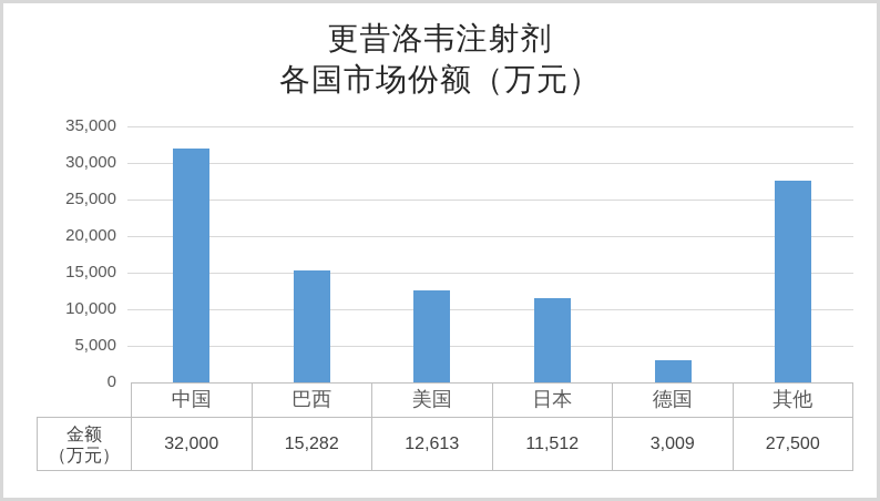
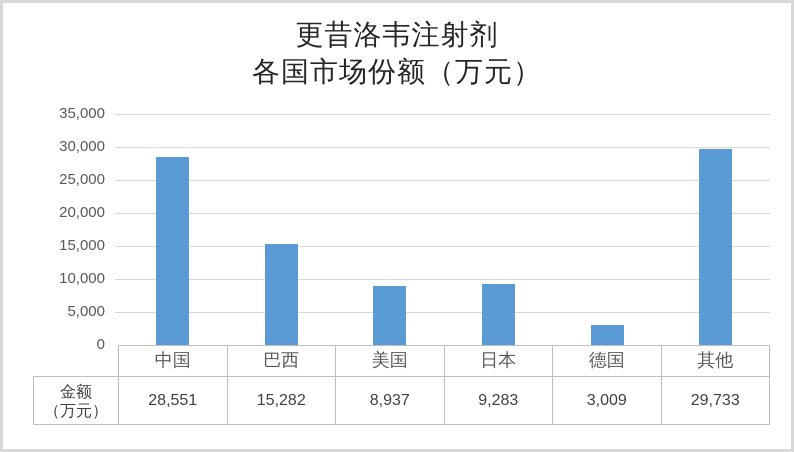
中国: 32,000 -> 28,551
美国: 12,613 -> 8,937
日本: 11,512 -> 9,283
其他: 27,500 -> 29,733
